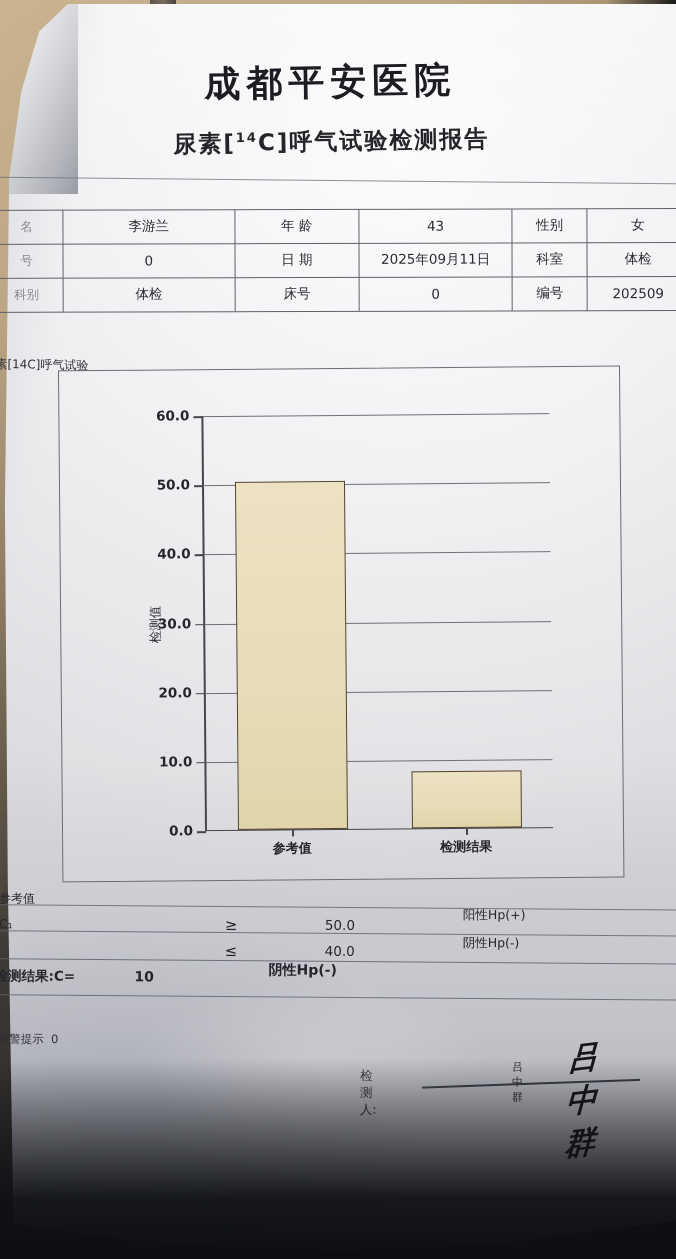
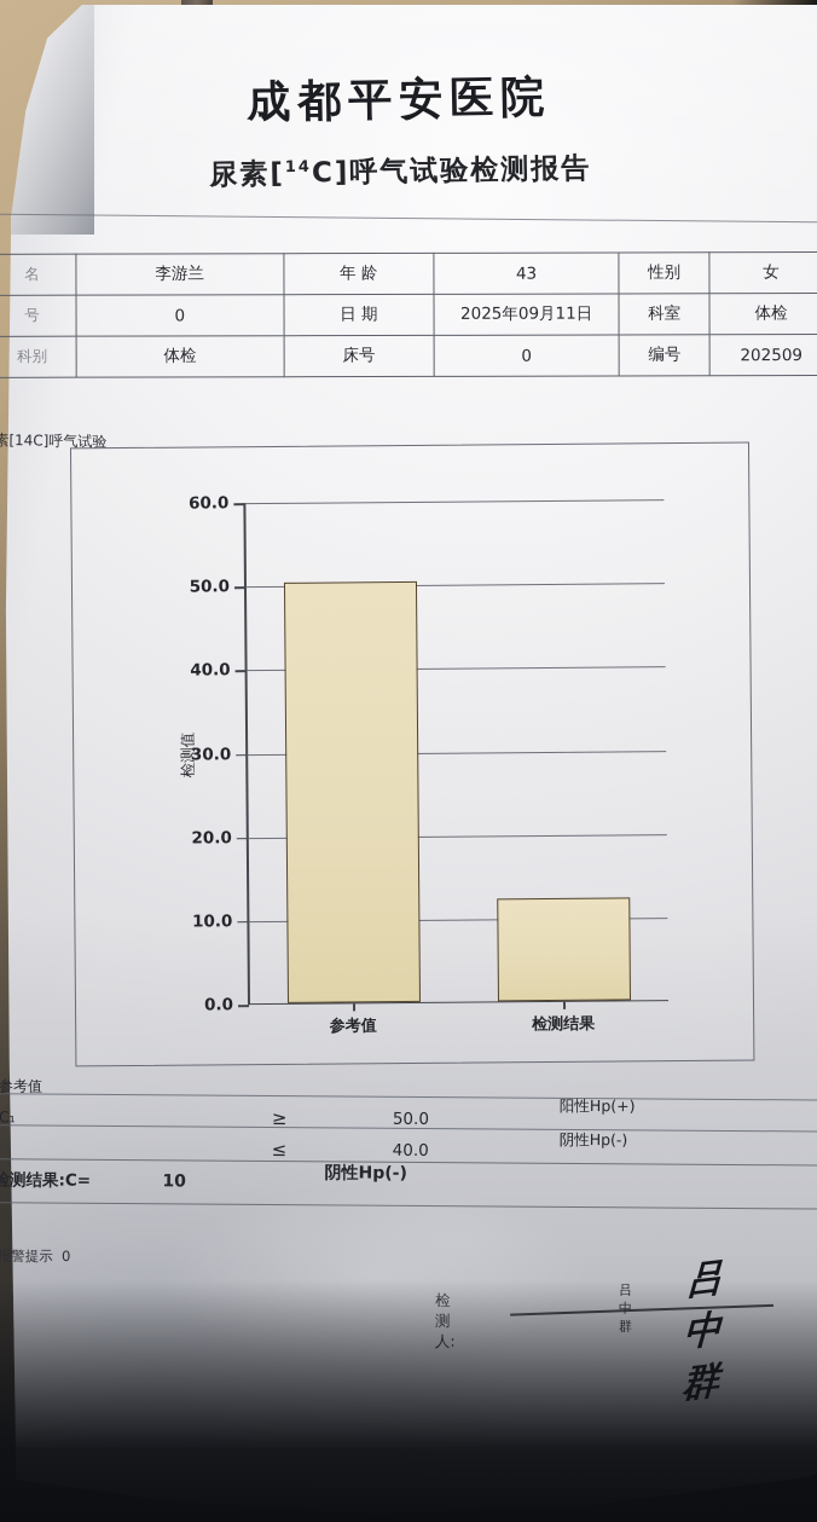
检测结果: 8 -> 12
